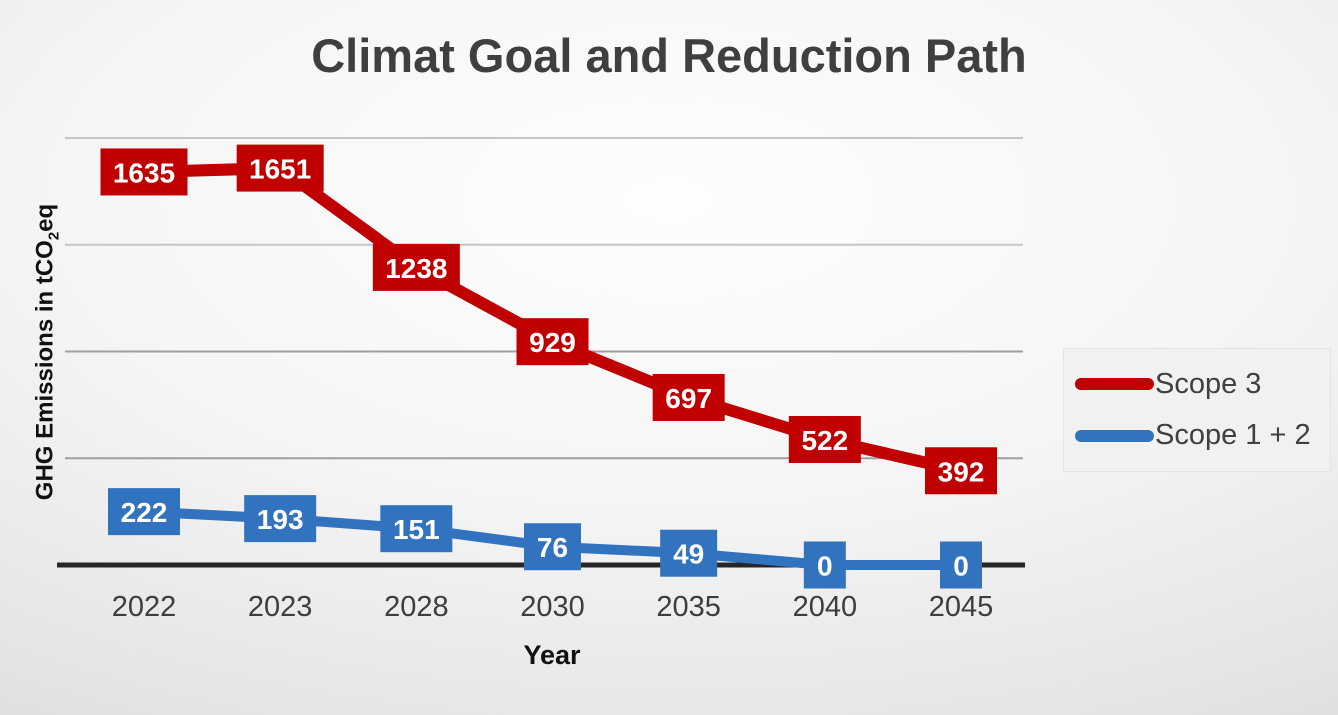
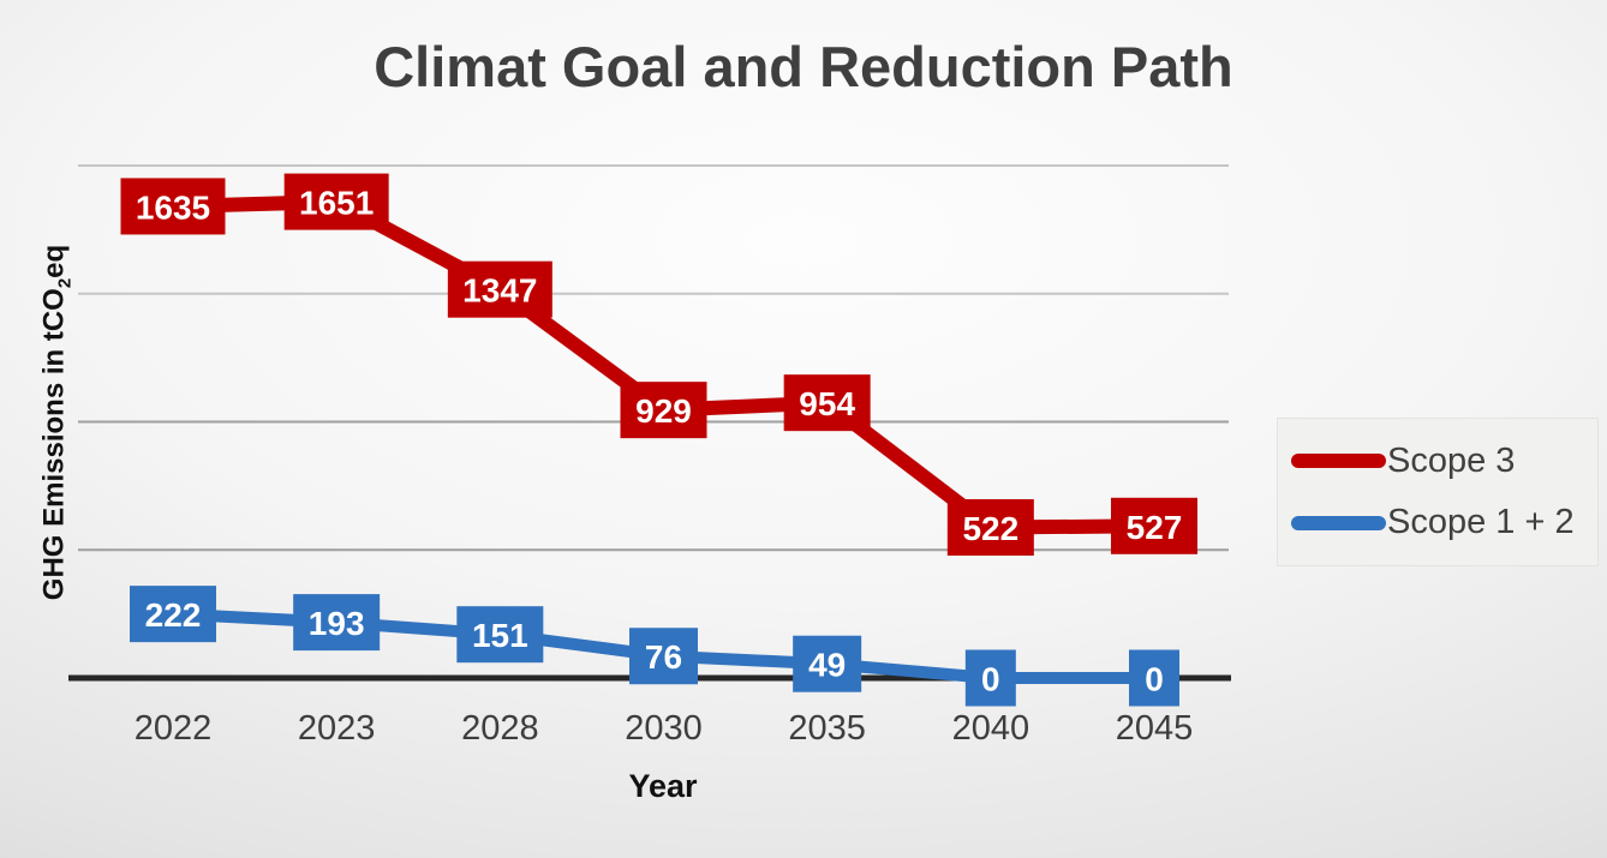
Scope 3/2028: 1238 -> 1347
Scope 3/2035: 697 -> 954
Scope 3/2045: 392 -> 527
